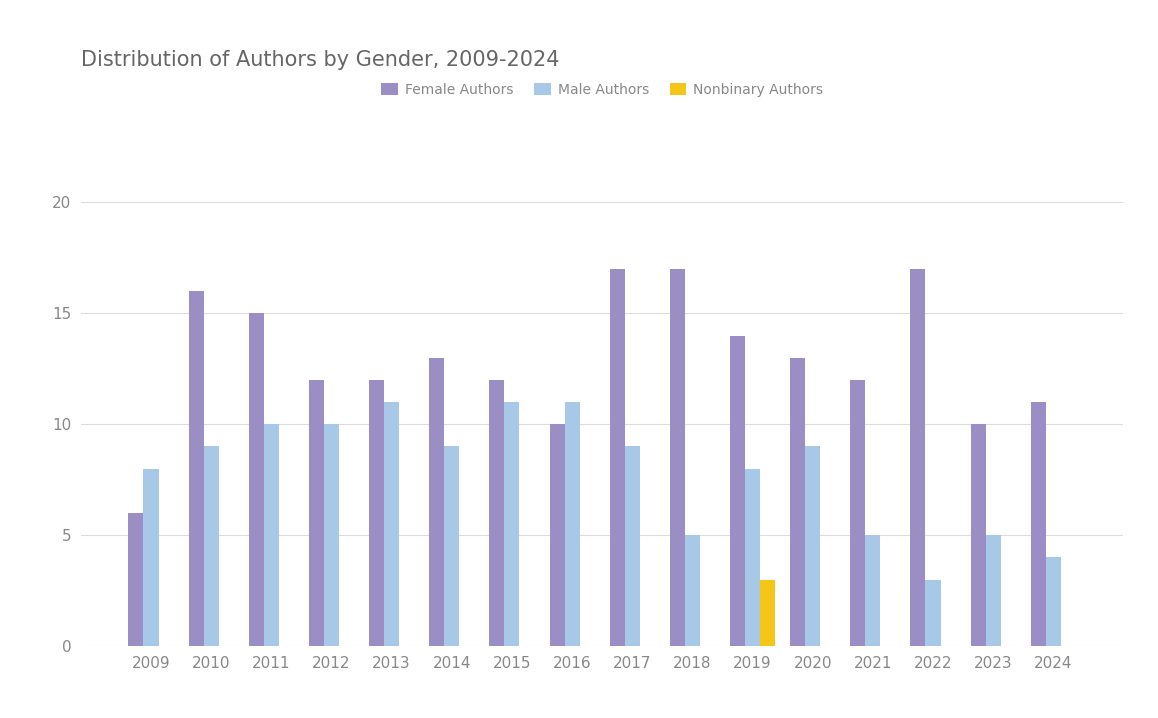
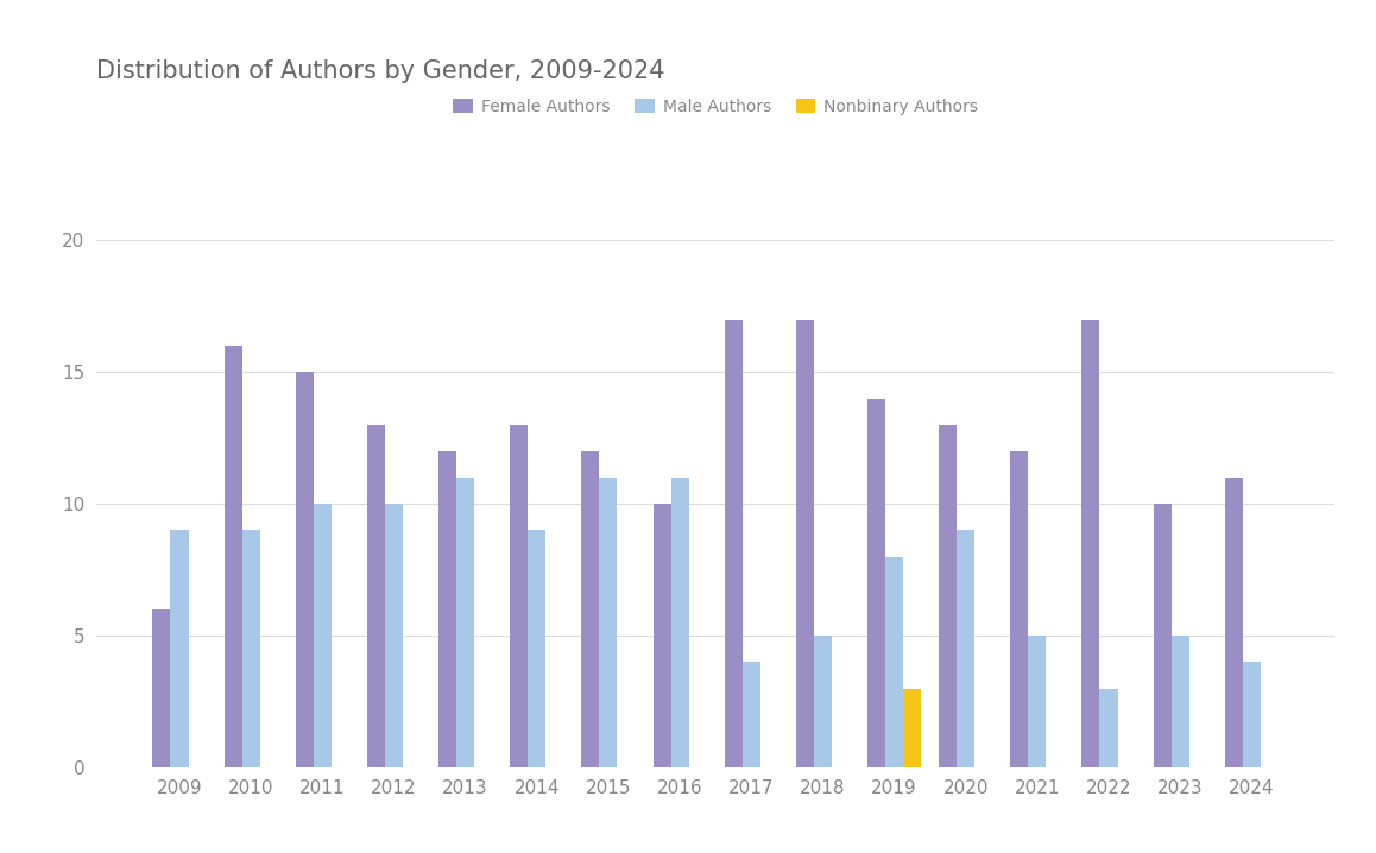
Male Authors/2009: 8 -> 9
Female Authors/2012: 12 -> 13
Male Authors/2017: 9 -> 4
